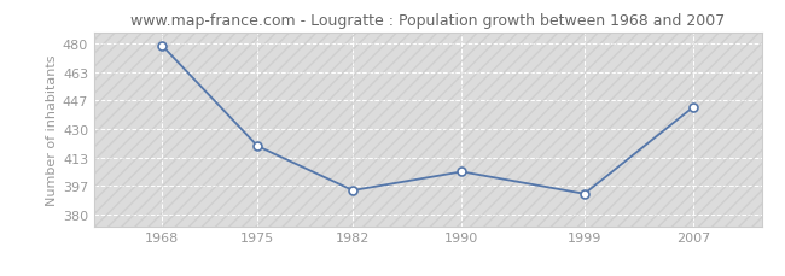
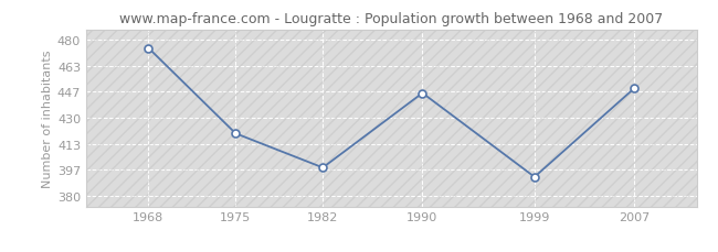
1968: 479 -> 475
1982: 394 -> 398
1990: 405 -> 446
2007: 443 -> 449
